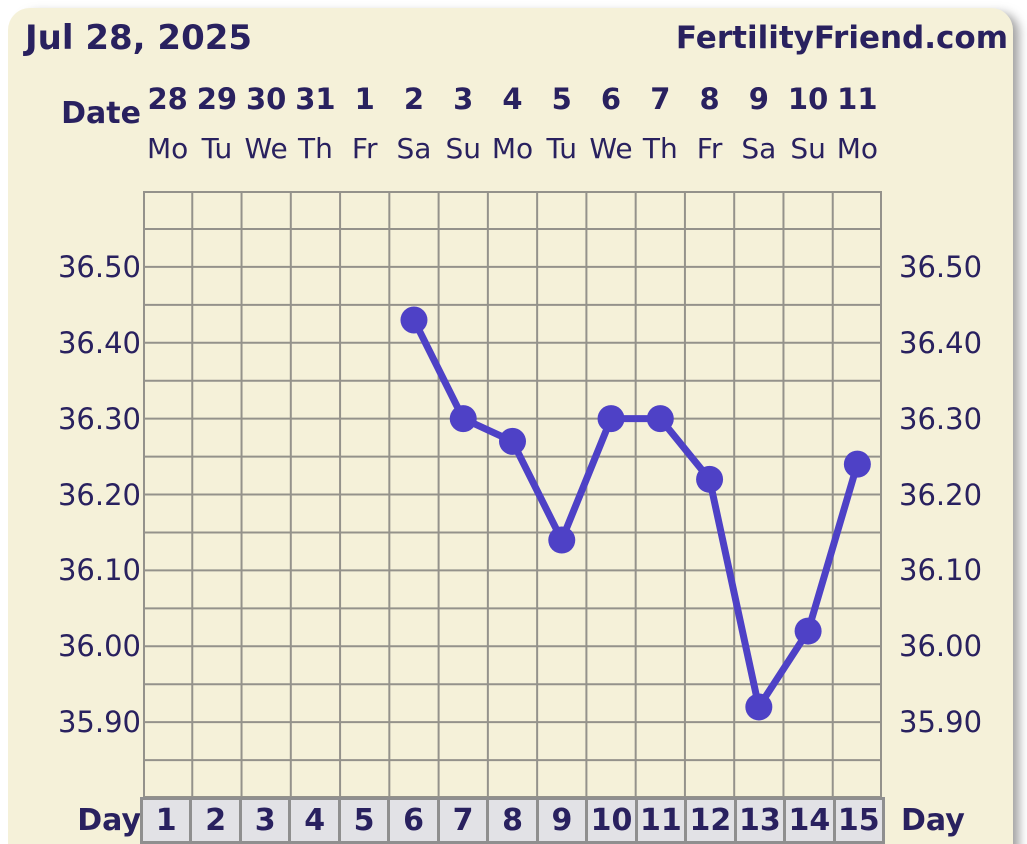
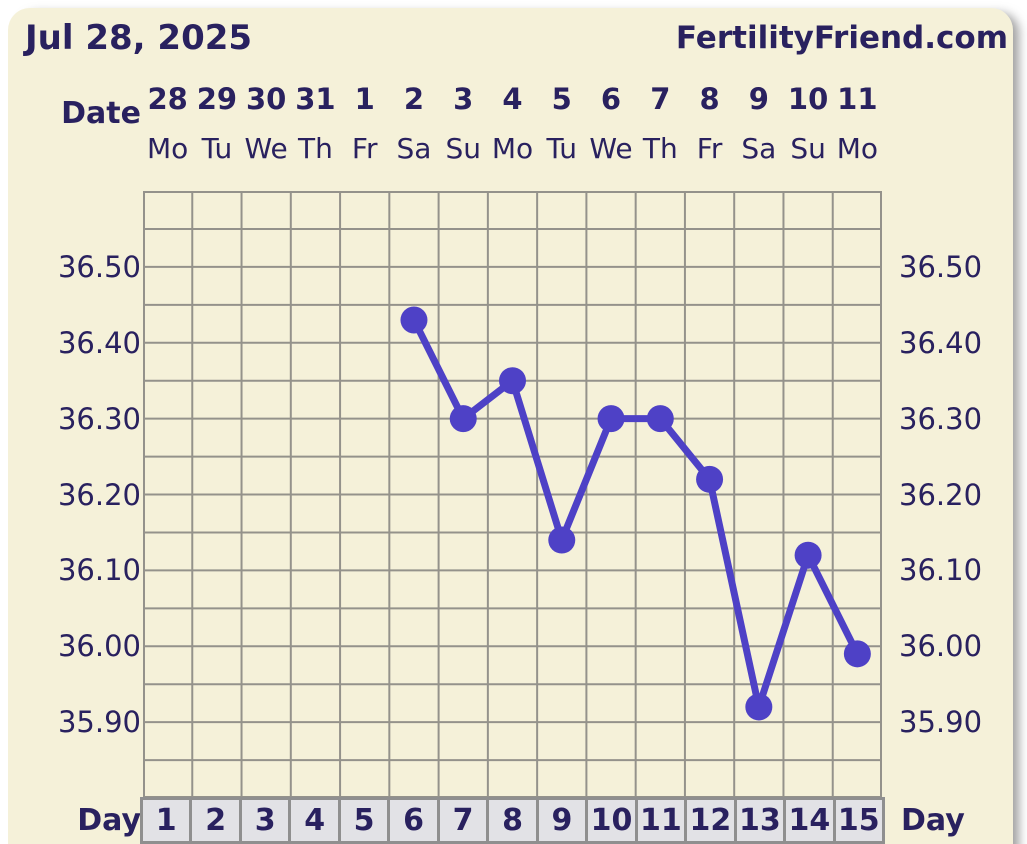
8: 36.27 -> 36.35
14: 36.02 -> 36.12
15: 36.24 -> 35.99
